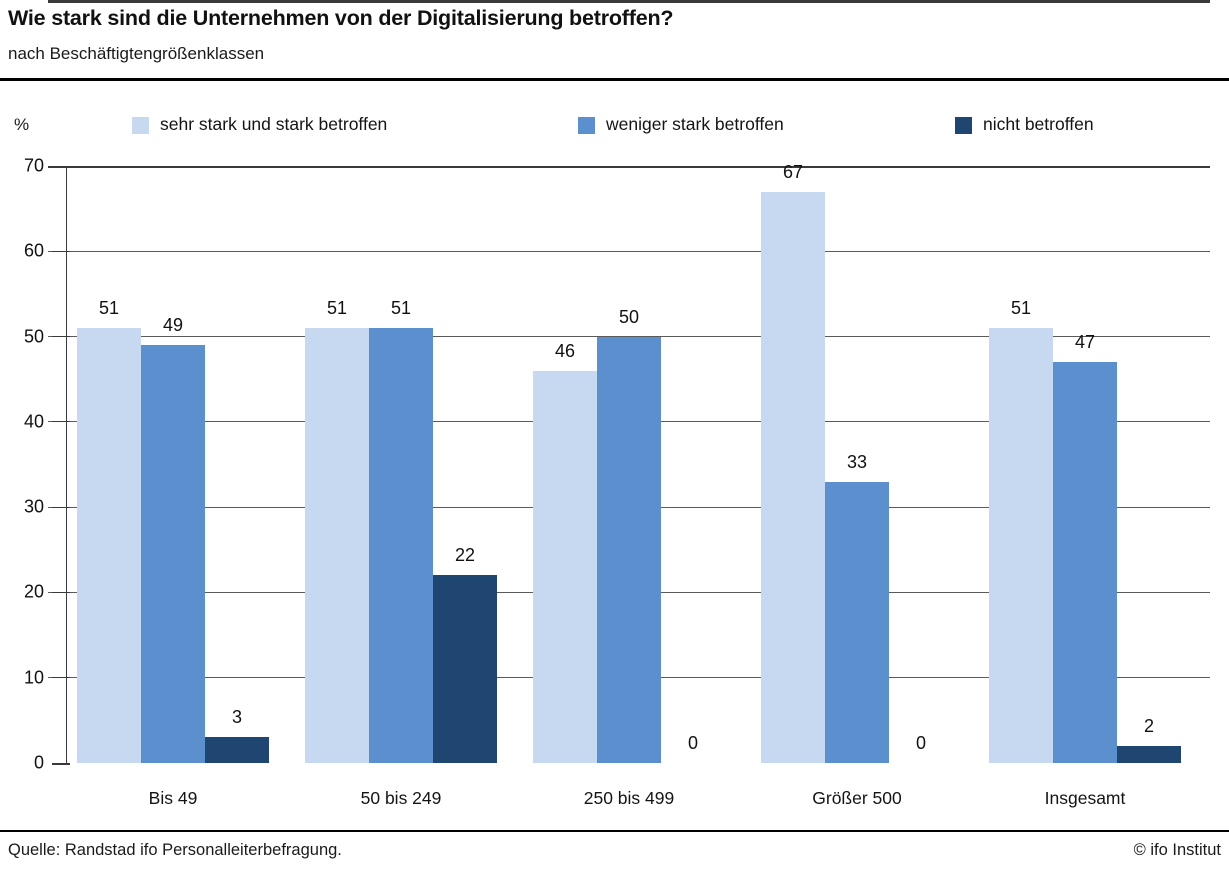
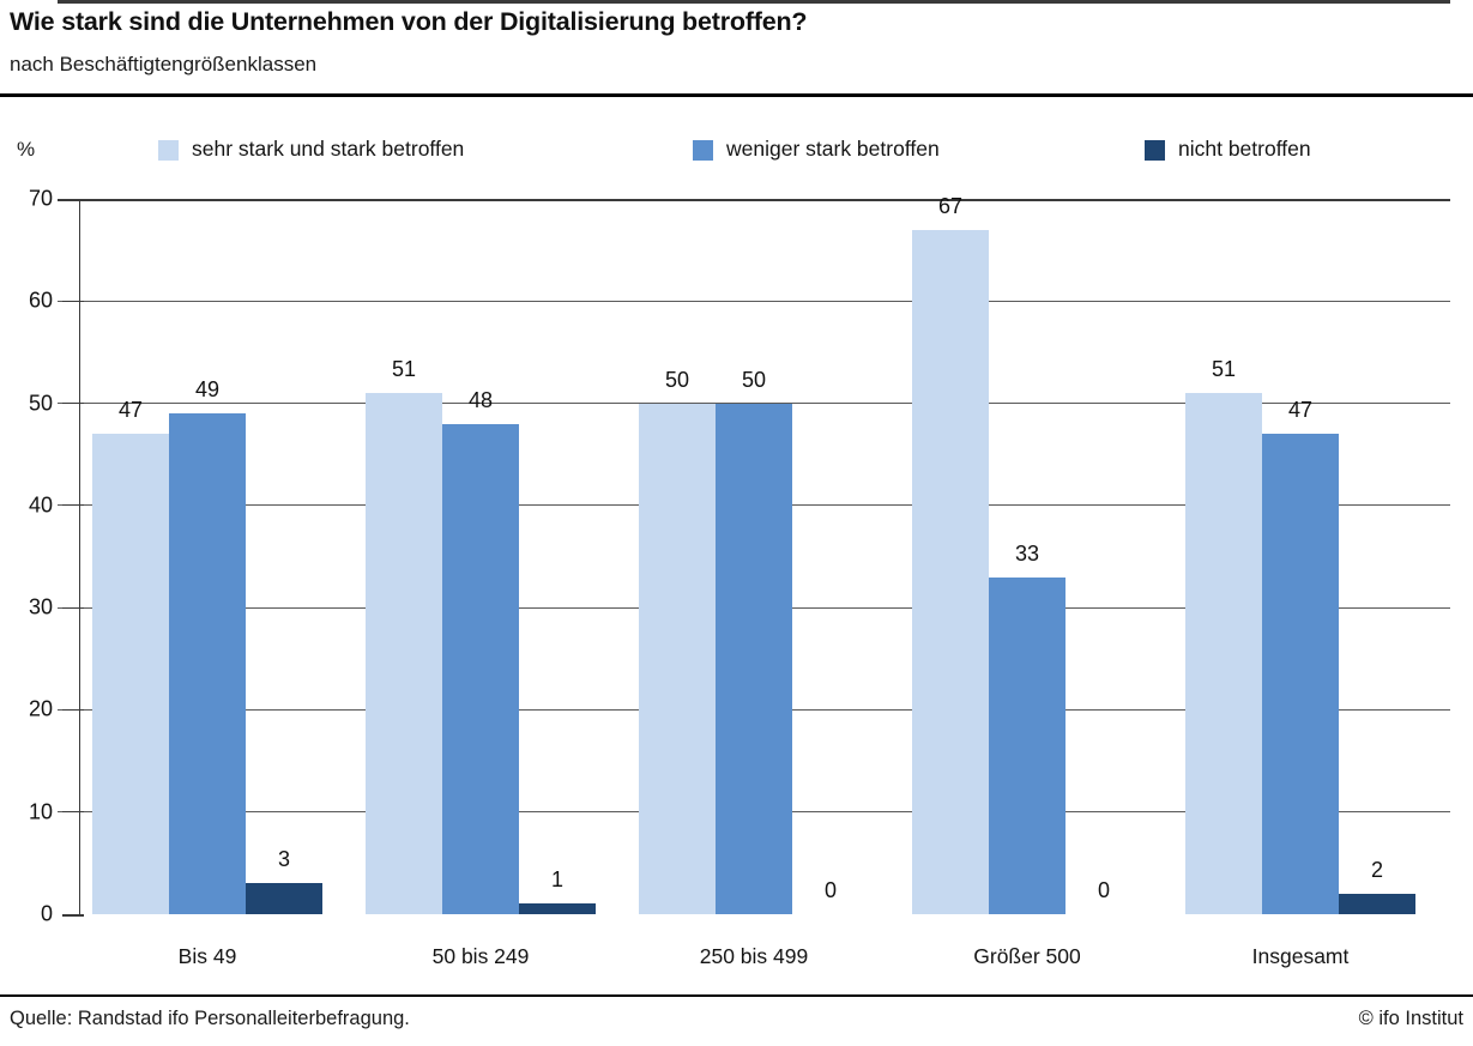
sehr stark und stark betroffen/Bis 49: 51 -> 47
weniger stark betroffen/50 bis 249: 51 -> 48
nicht betroffen/50 bis 249: 22 -> 1
sehr stark und stark betroffen/250 bis 499: 46 -> 50
